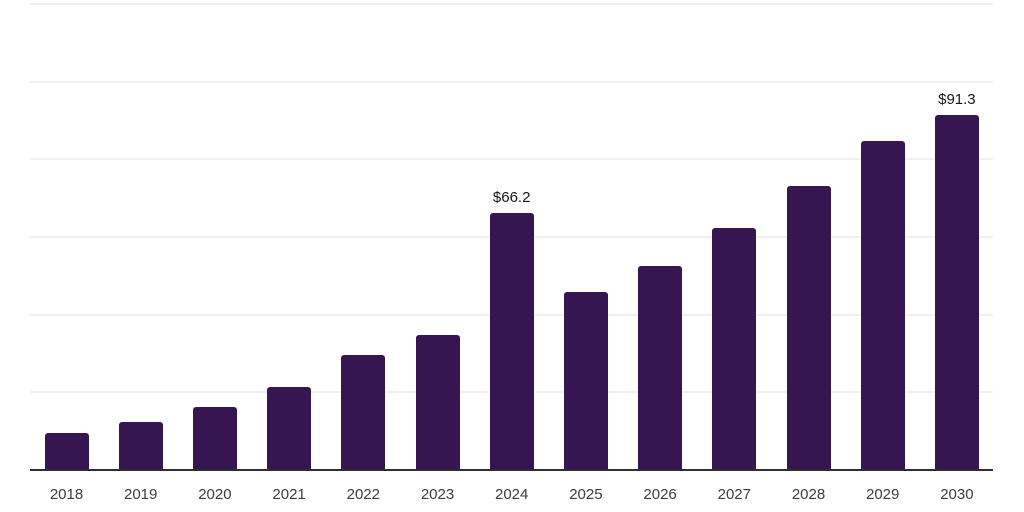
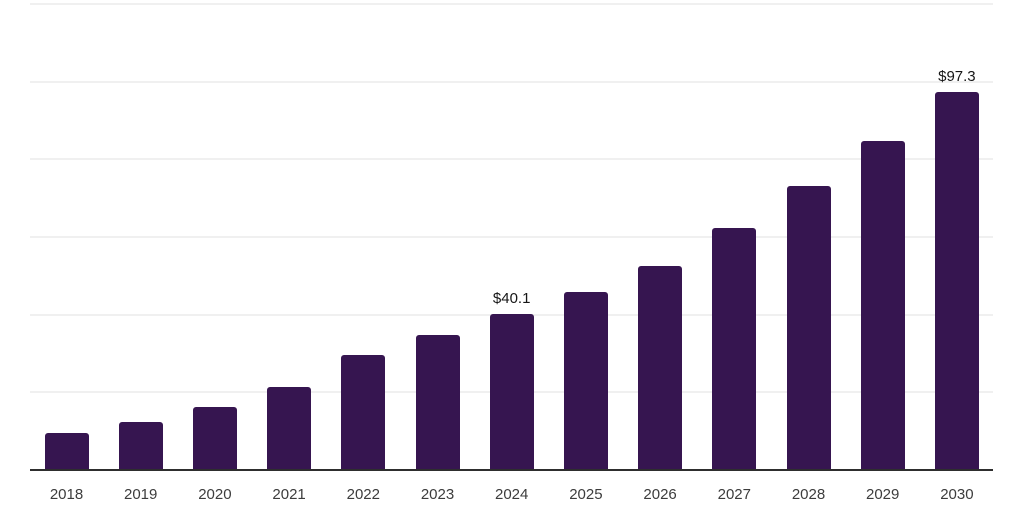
2024: $66.2 -> $40.1
2030: $91.3 -> $97.3
